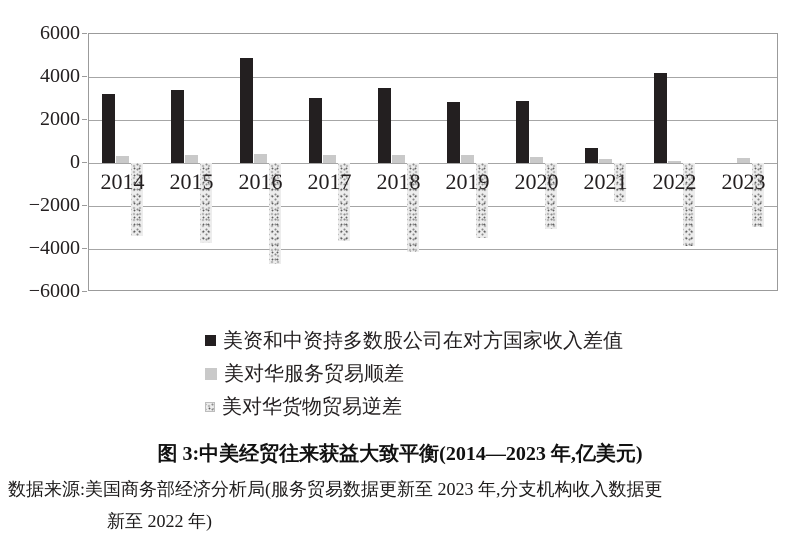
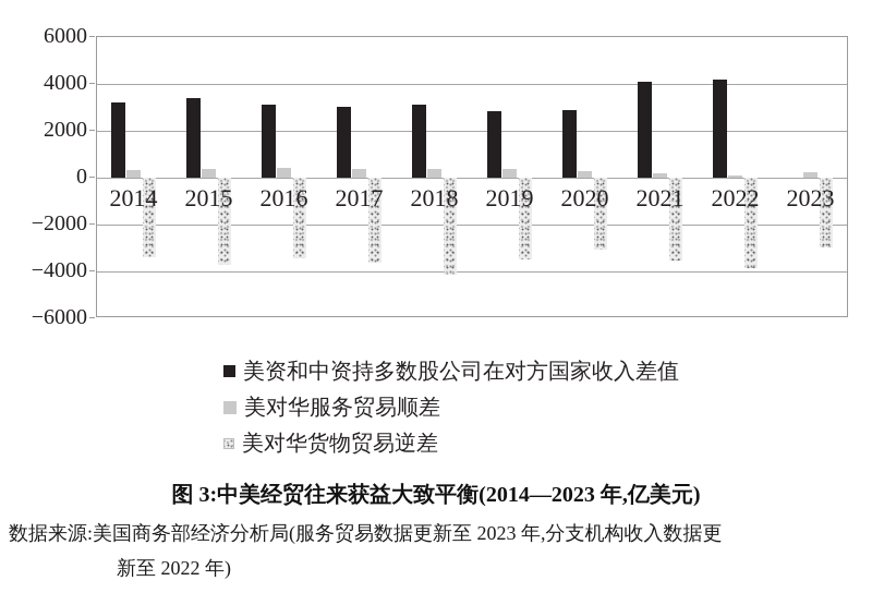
美资和中资持多数股公司在对方国家收入差值/2016: 4900 -> 3100
美对华货物贸易逆差/2016: -4700 -> -3400
美资和中资持多数股公司在对方国家收入差值/2018: 3500 -> 3100
美资和中资持多数股公司在对方国家收入差值/2021: 700 -> 4100
美对华货物贸易逆差/2021: -1800 -> -3500
